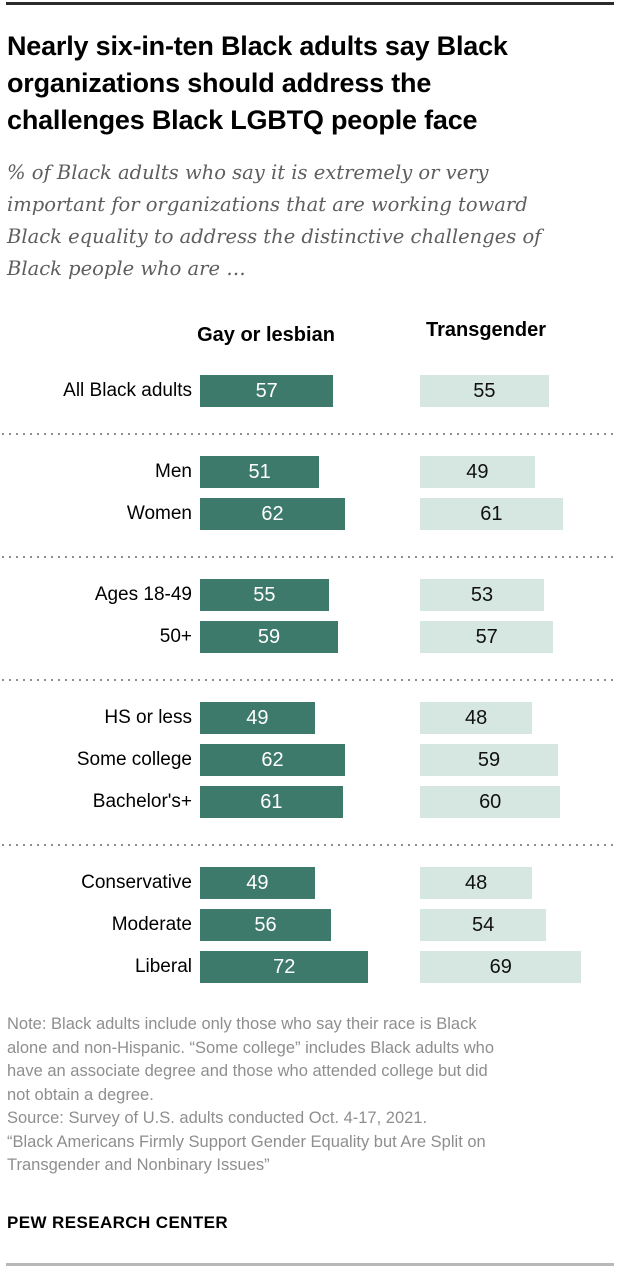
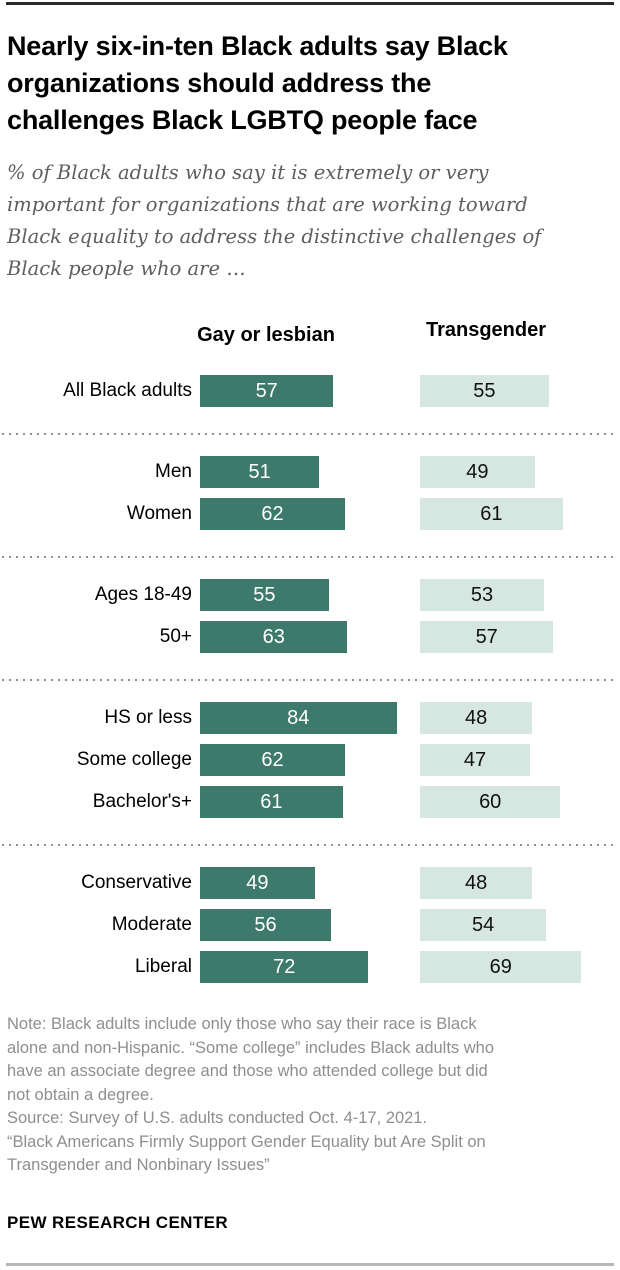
Gay or lesbian/50+: 59 -> 63
Gay or lesbian/HS or less: 49 -> 84
Transgender/Some college: 59 -> 47
